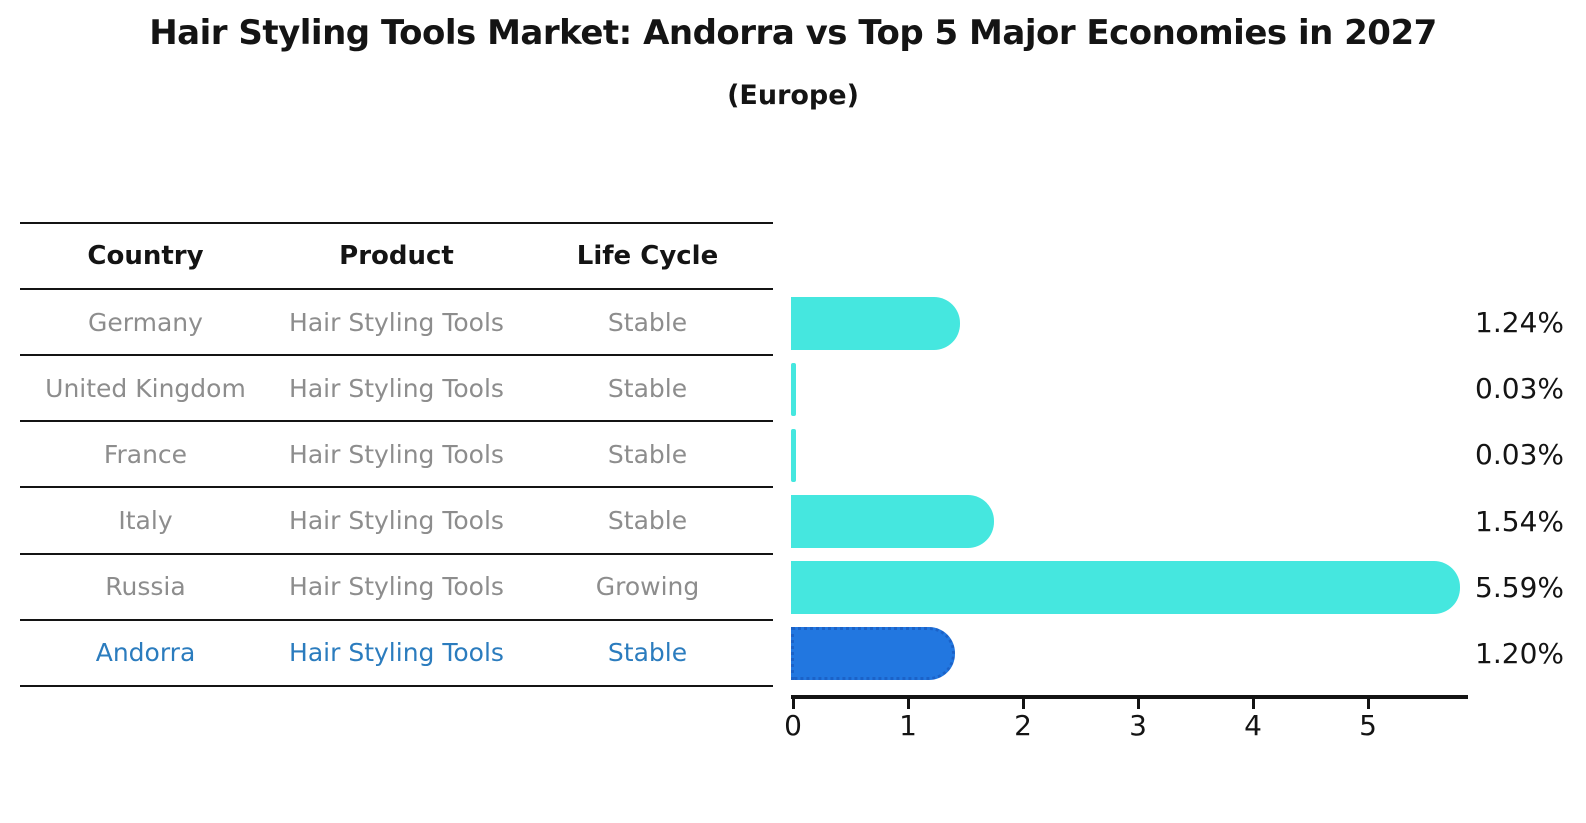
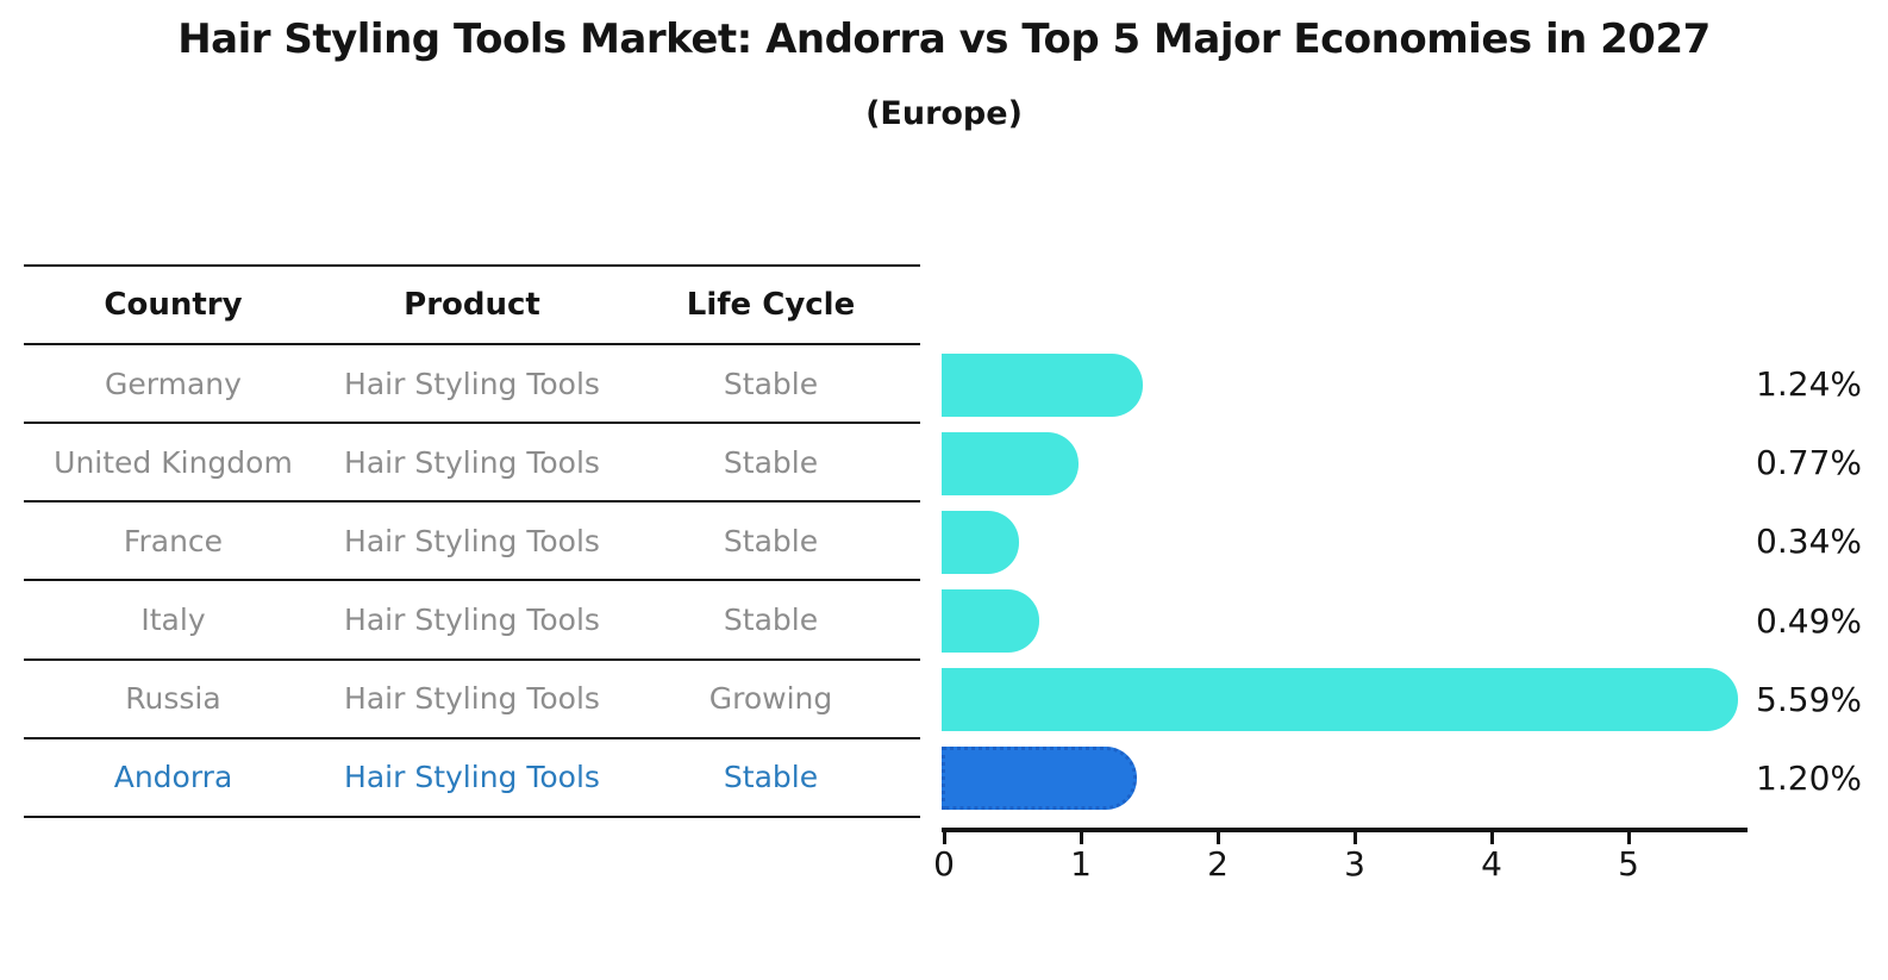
United Kingdom: 0.03% -> 0.77%
France: 0.03% -> 0.34%
Italy: 1.54% -> 0.49%
